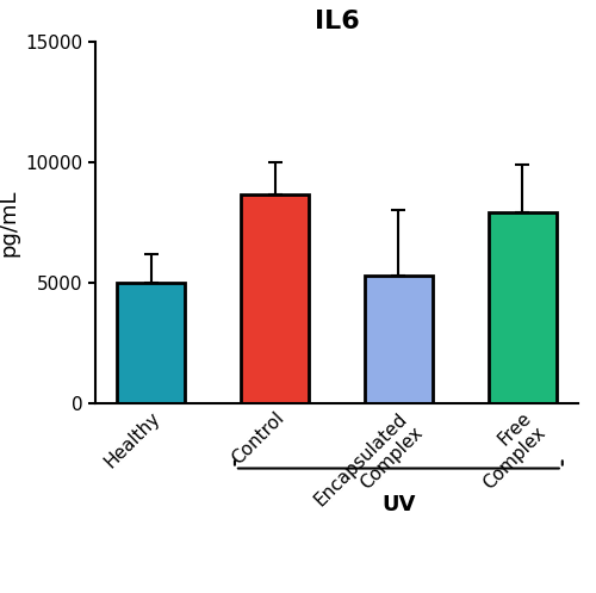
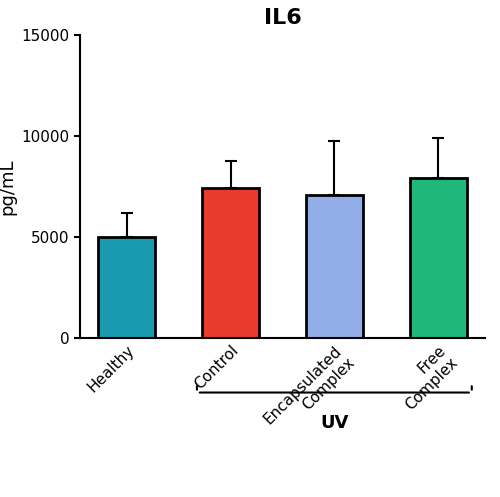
Control: 8650 -> 7400
Encapsulated Complex: 5300 -> 7050
